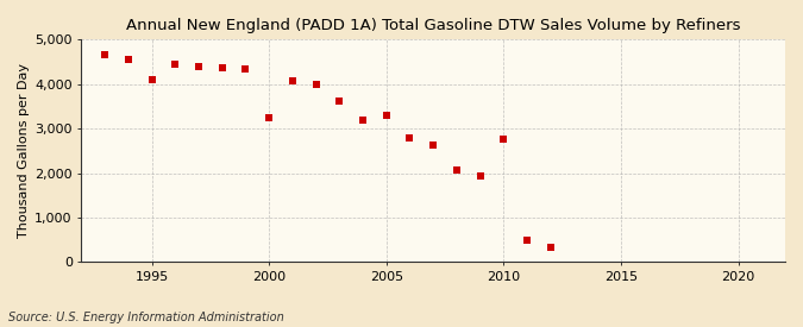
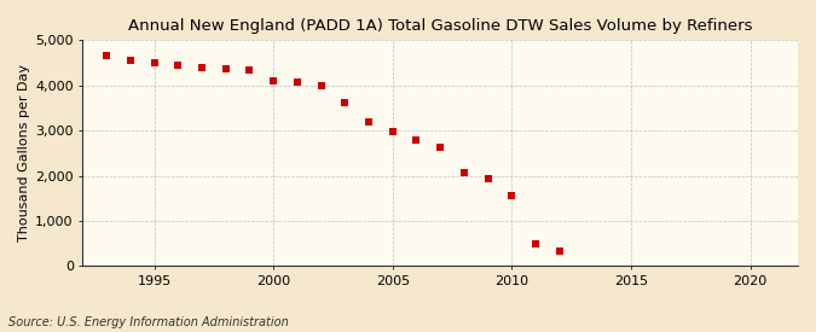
1995: 4,100 -> 4,500
2000: 3,250 -> 4,100
2005: 3,300 -> 2,980
2010: 2,750 -> 1,550
